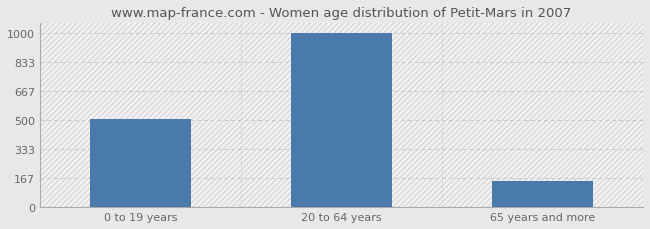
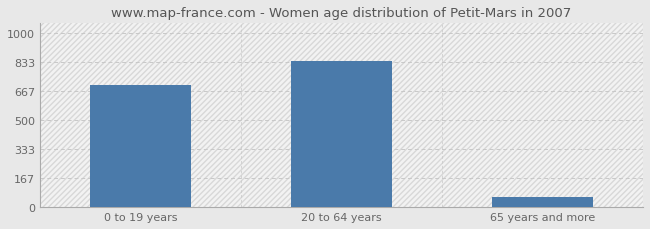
0 to 19 years: 510 -> 700
20 to 64 years: 1000 -> 840
65 years and more: 150 -> 60
